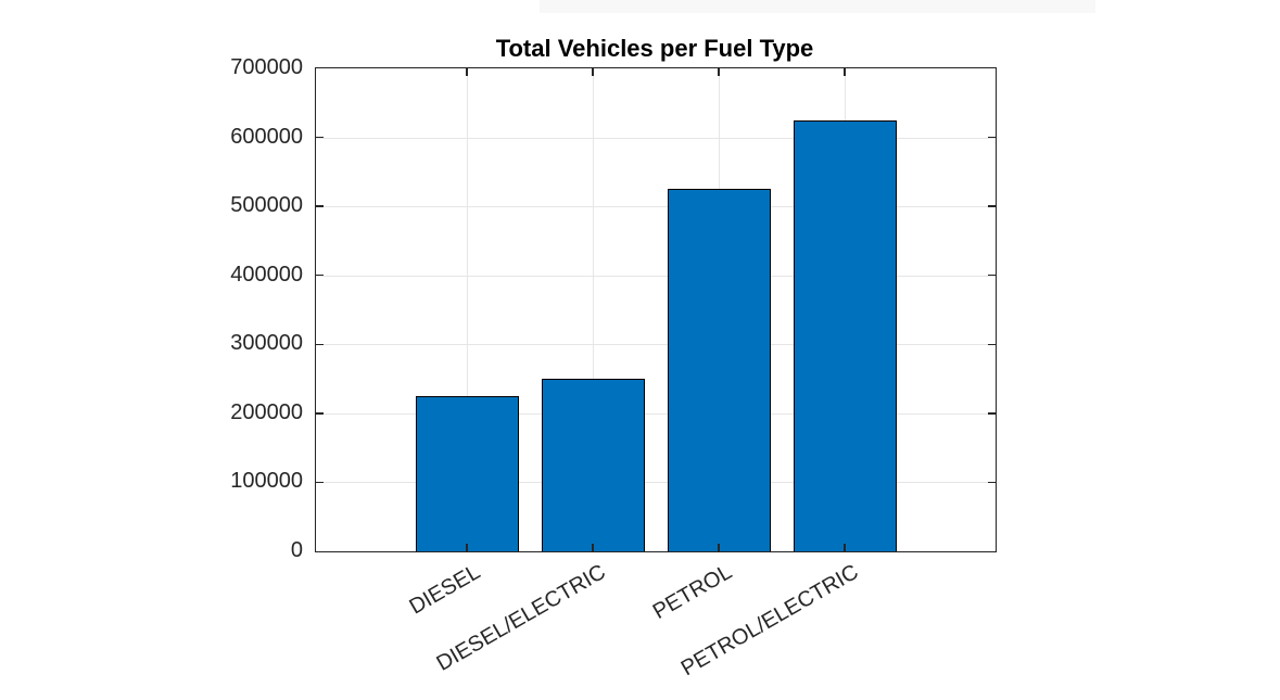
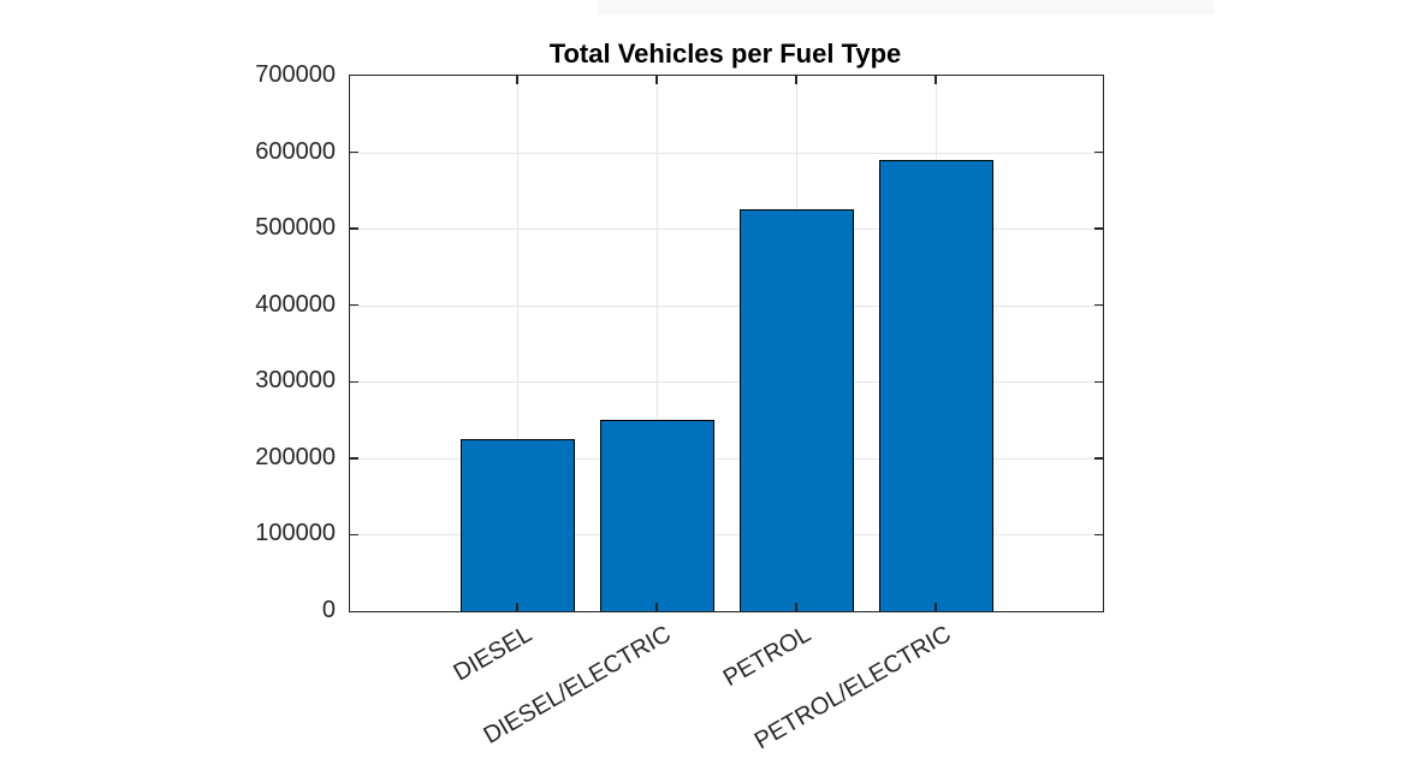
PETROL/ELECTRIC: 620000 -> 590000
